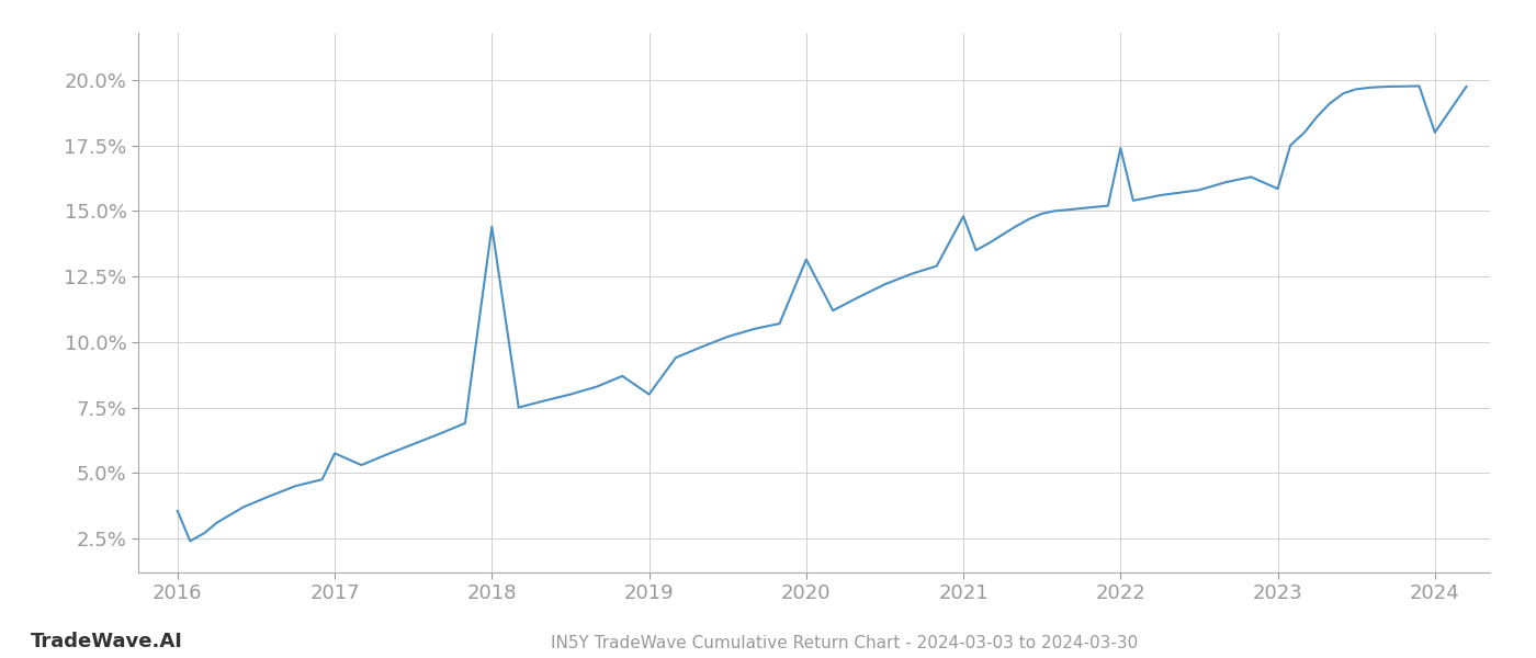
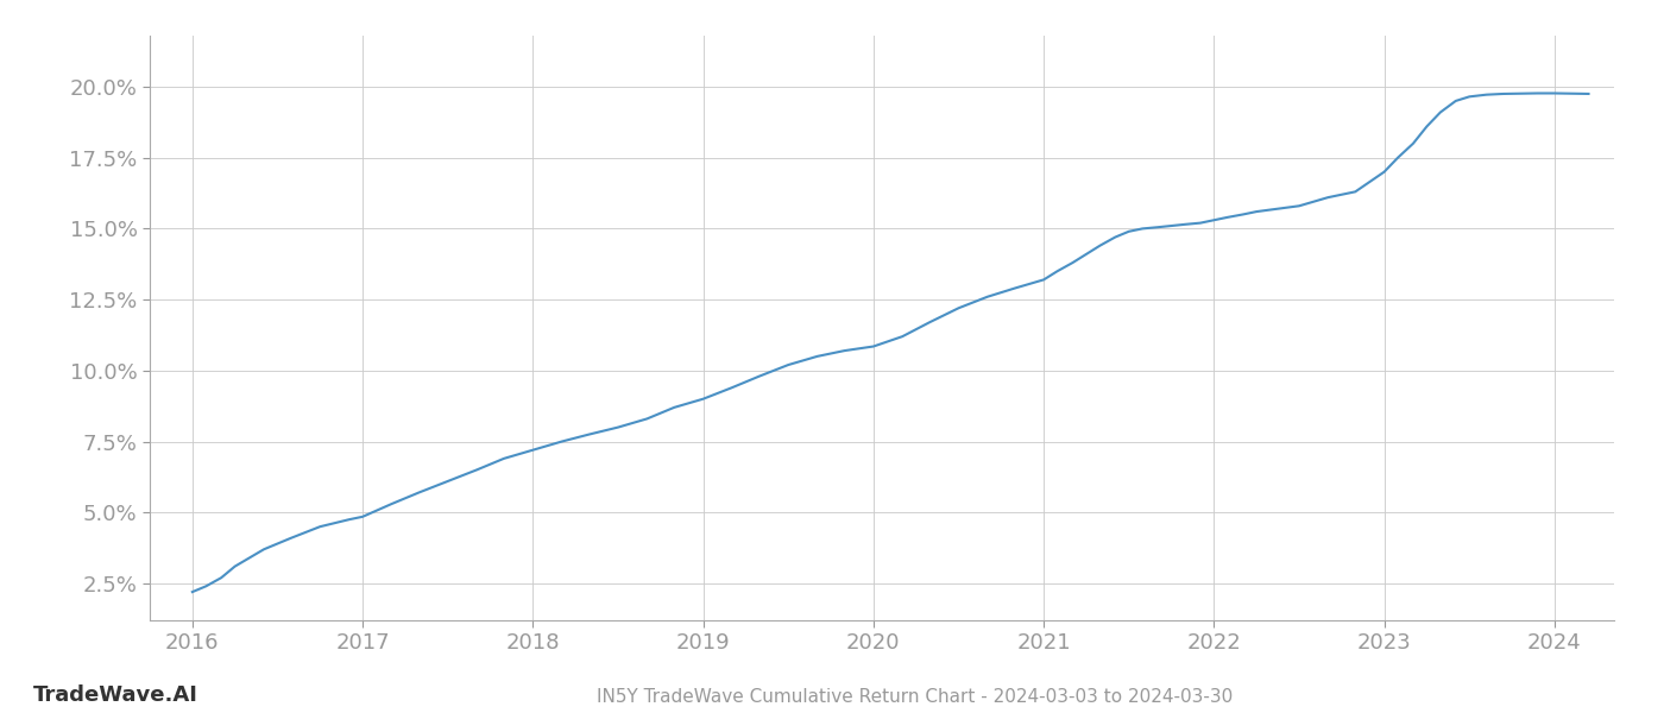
2016: 3.55% -> 2.20%
2017: 5.75% -> 4.85%
2018: 14.40% -> 7.20%
2019: 8.00% -> 9.00%
2020: 13.15% -> 10.85%
2021: 14.80% -> 13.20%
2022: 17.40% -> 15.30%
2023: 15.85% -> 17.00%
2024: 18.00% -> 19.77%
